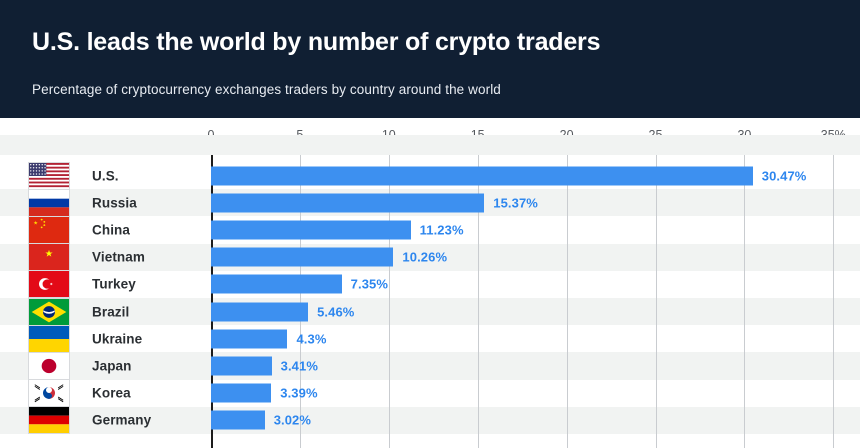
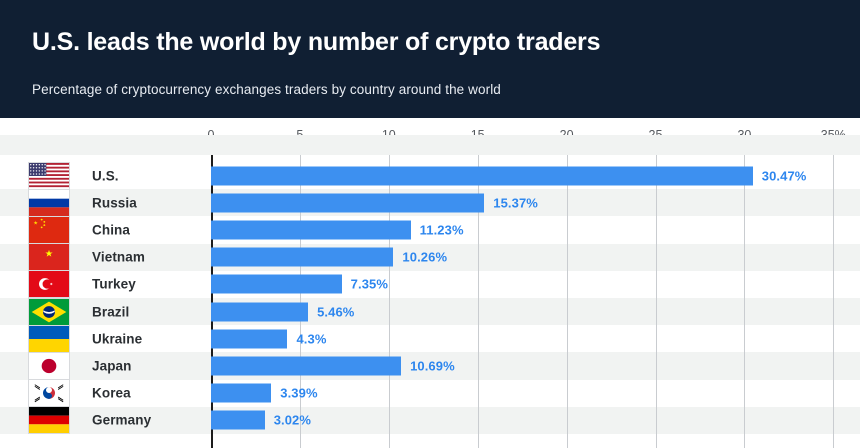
Japan: 3.41% -> 10.69%
